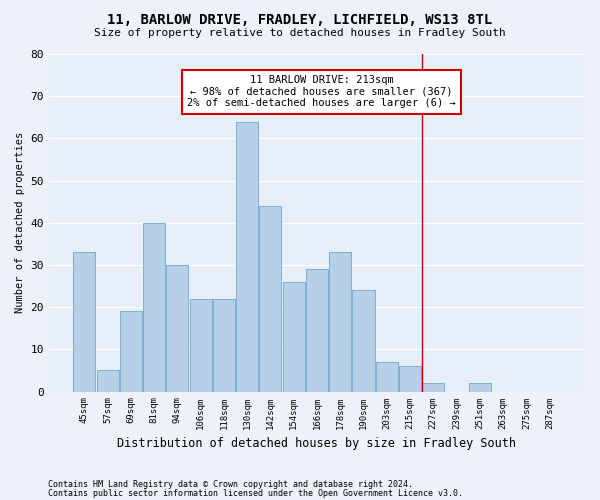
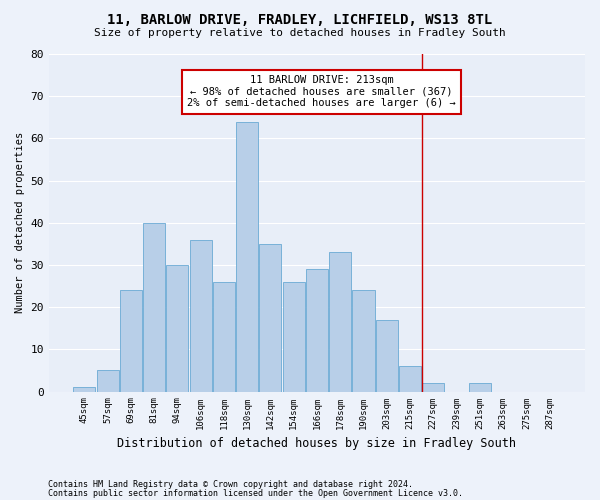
45sqm: 33 -> 1
69sqm: 19 -> 24
106sqm: 22 -> 36
118sqm: 22 -> 26
142sqm: 44 -> 35
203sqm: 7 -> 17
